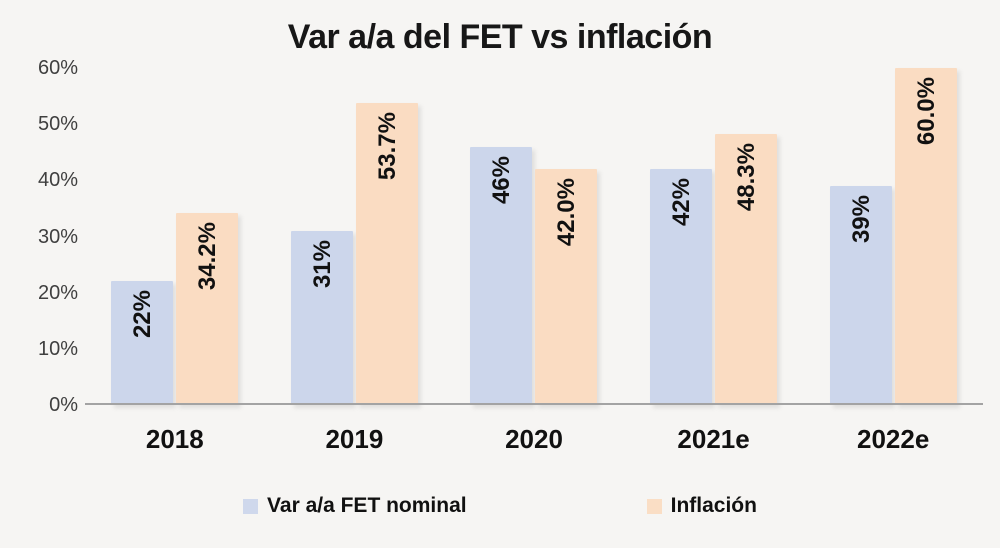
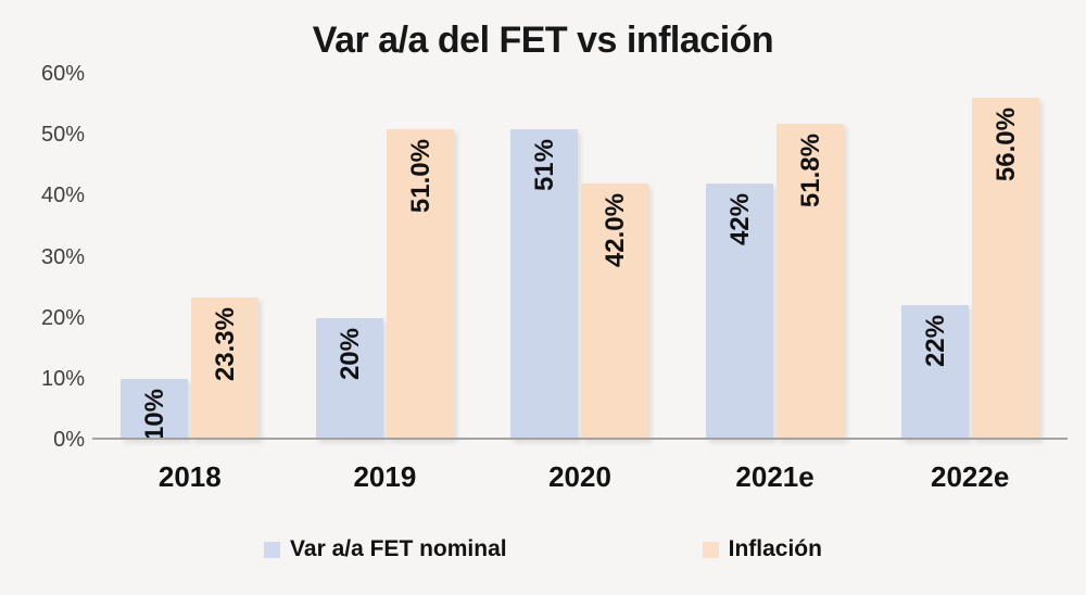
Var a/a FET nominal/2018: 22% -> 10%
Inflación/2018: 34.2% -> 23.3%
Var a/a FET nominal/2019: 31% -> 20%
Inflación/2019: 53.7% -> 51.0%
Var a/a FET nominal/2020: 46% -> 51%
Inflación/2021e: 48.3% -> 51.8%
Var a/a FET nominal/2022e: 39% -> 22%
Inflación/2022e: 60.0% -> 56.0%
